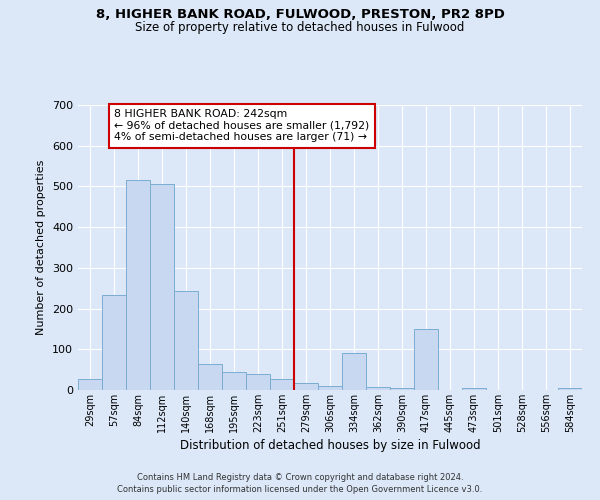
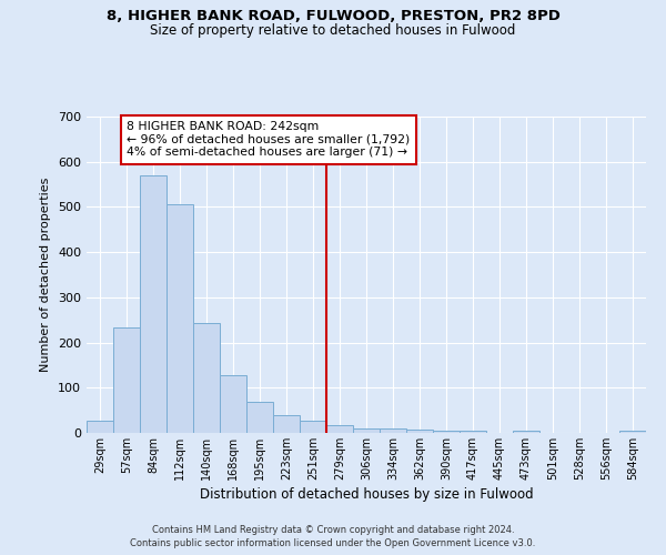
84sqm: 515 -> 570
168sqm: 65 -> 127
195sqm: 45 -> 70
334sqm: 90 -> 10
417sqm: 150 -> 5
